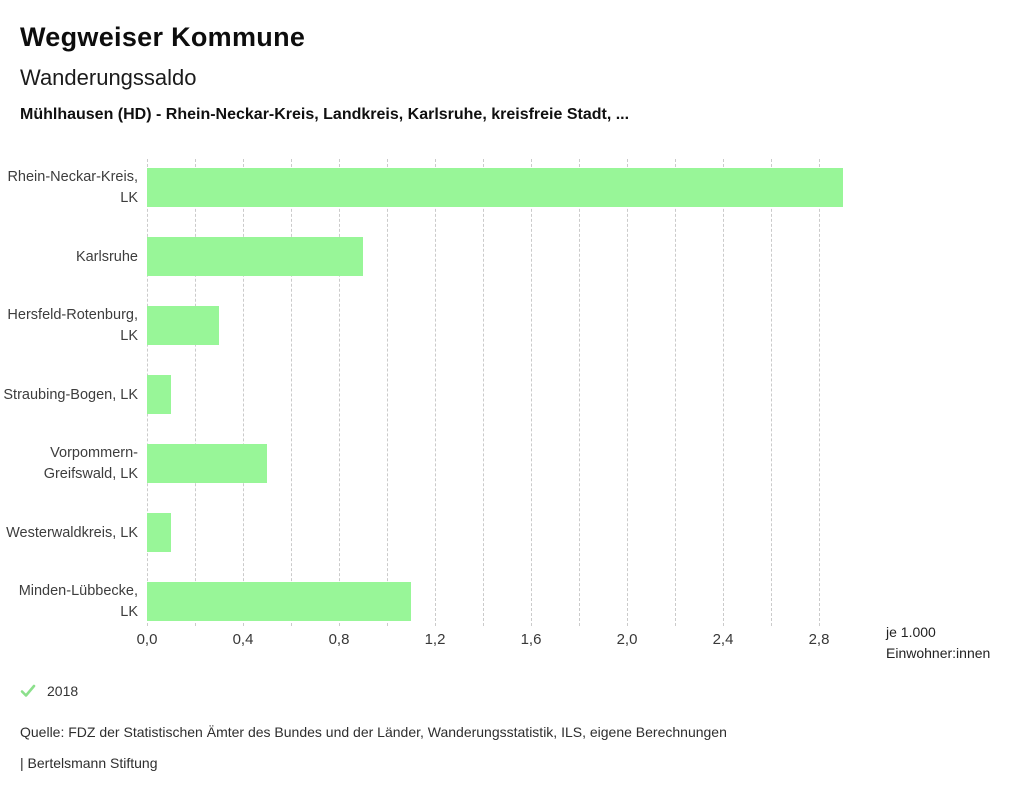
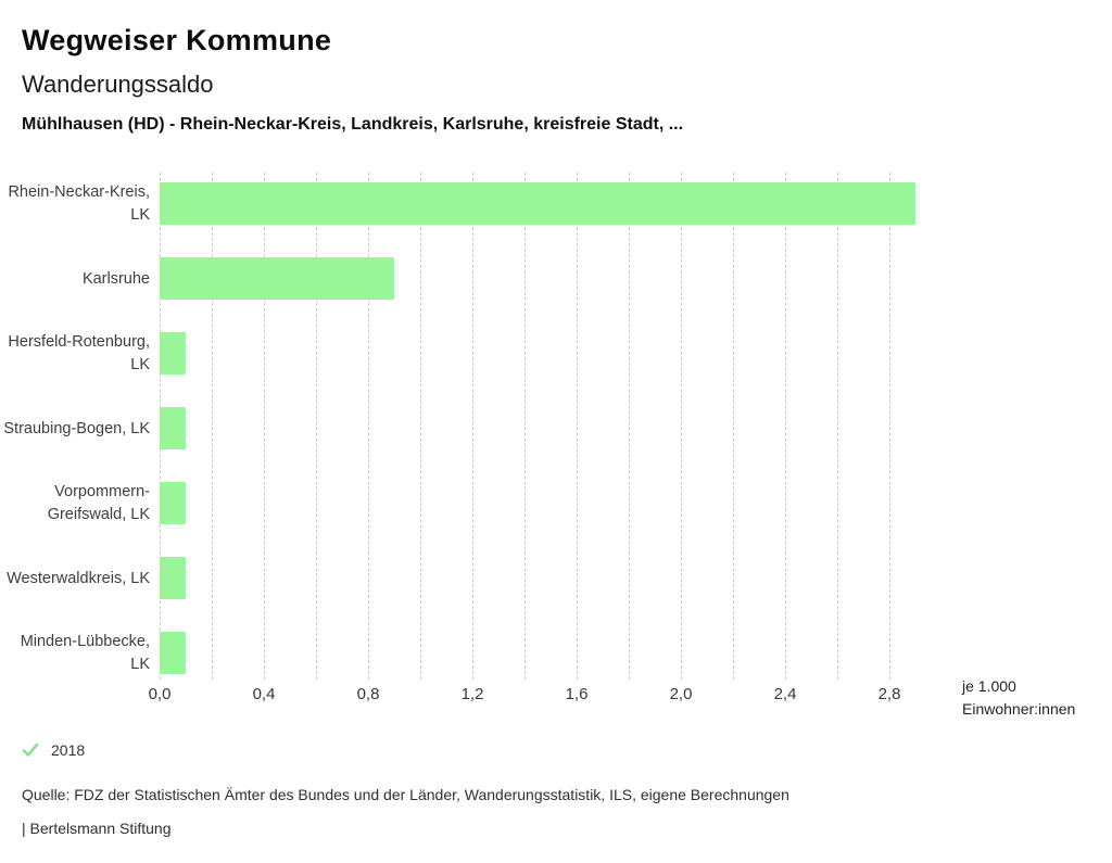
Hersfeld-Rotenburg, LK: 0,3 -> 0,1
Vorpommern-Greifswald, LK: 0,5 -> 0,1
Minden-Lübbecke, LK: 1,1 -> 0,1
